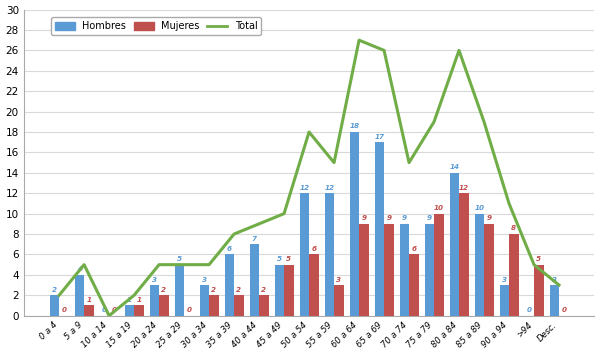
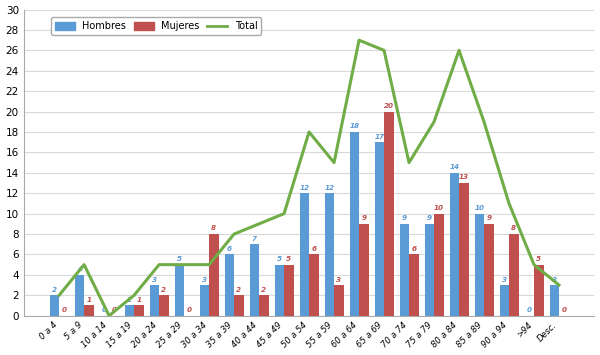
Mujeres/30 a 34: 2 -> 8
Mujeres/65 a 69: 9 -> 20
Mujeres/80 a 84: 12 -> 13
